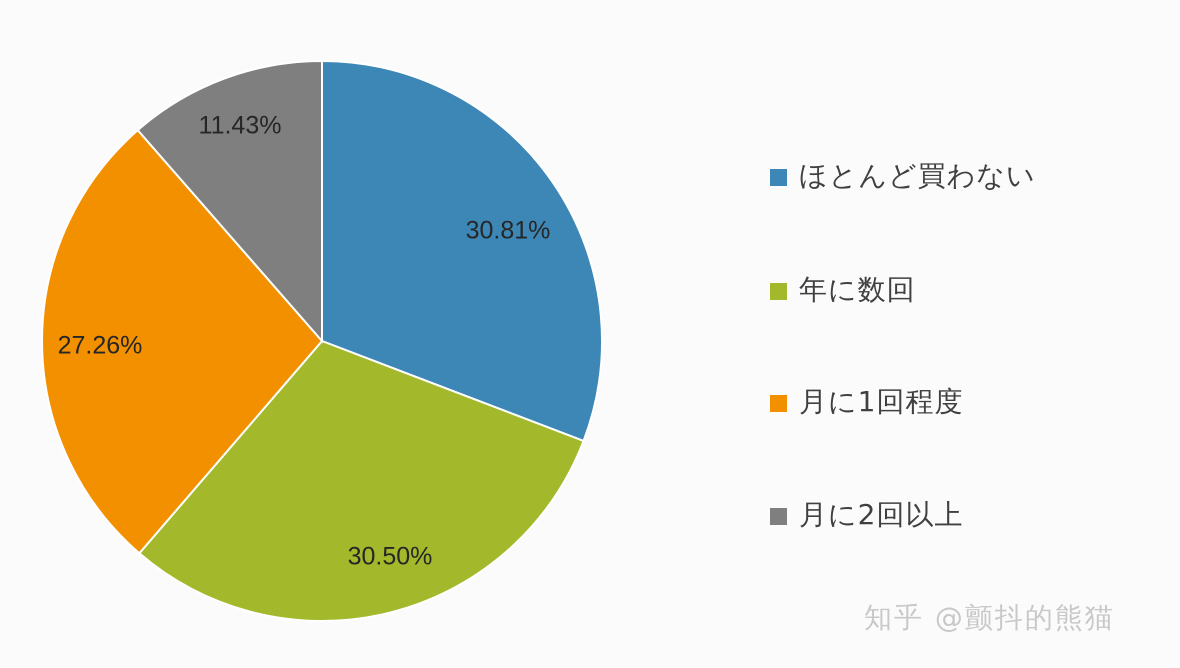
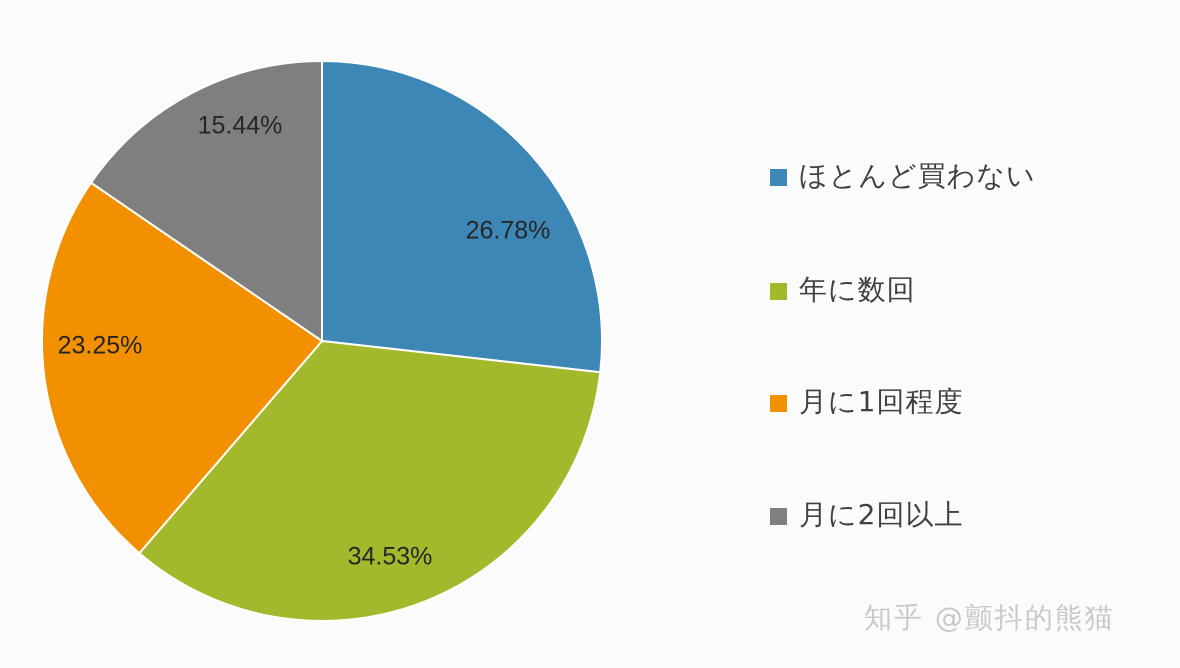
ほとんど買わない: 30.81% -> 26.78%
年に数回: 30.50% -> 34.53%
月に1回程度: 27.26% -> 23.25%
月に2回以上: 11.43% -> 15.44%
